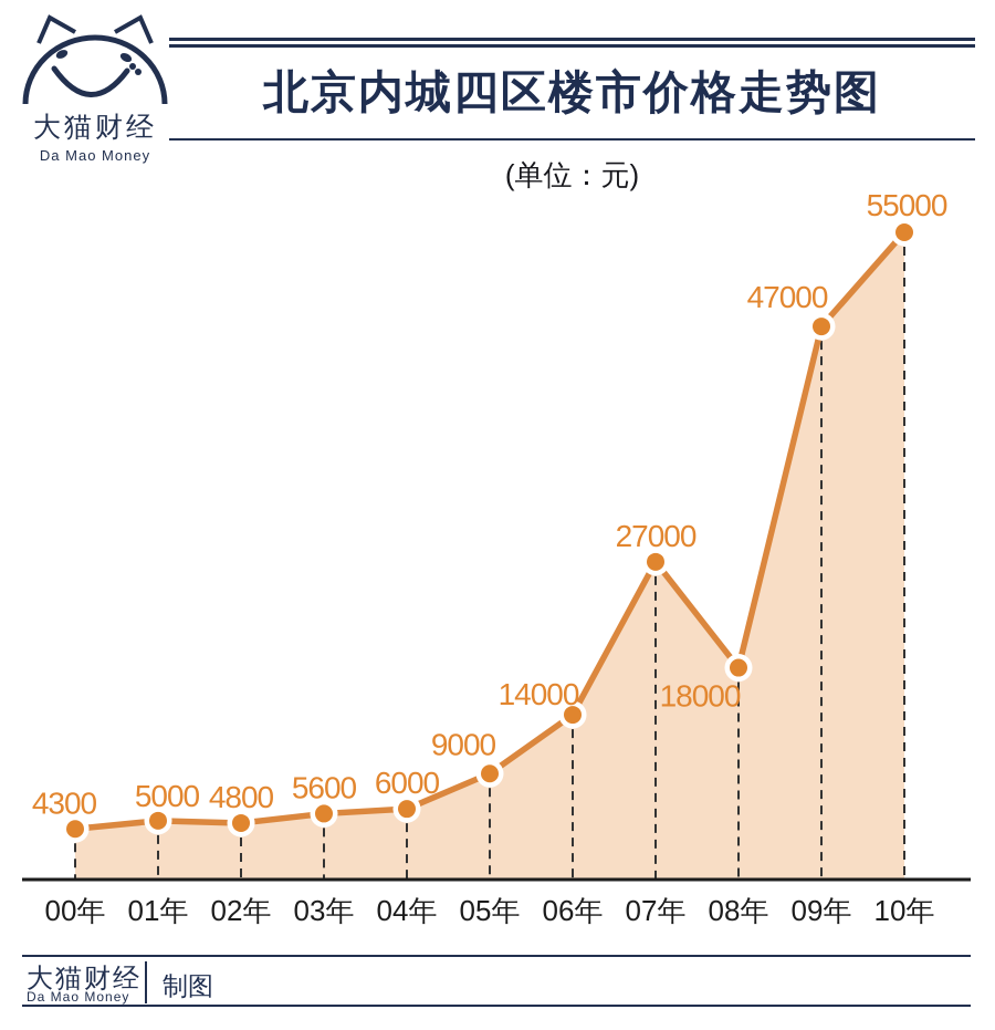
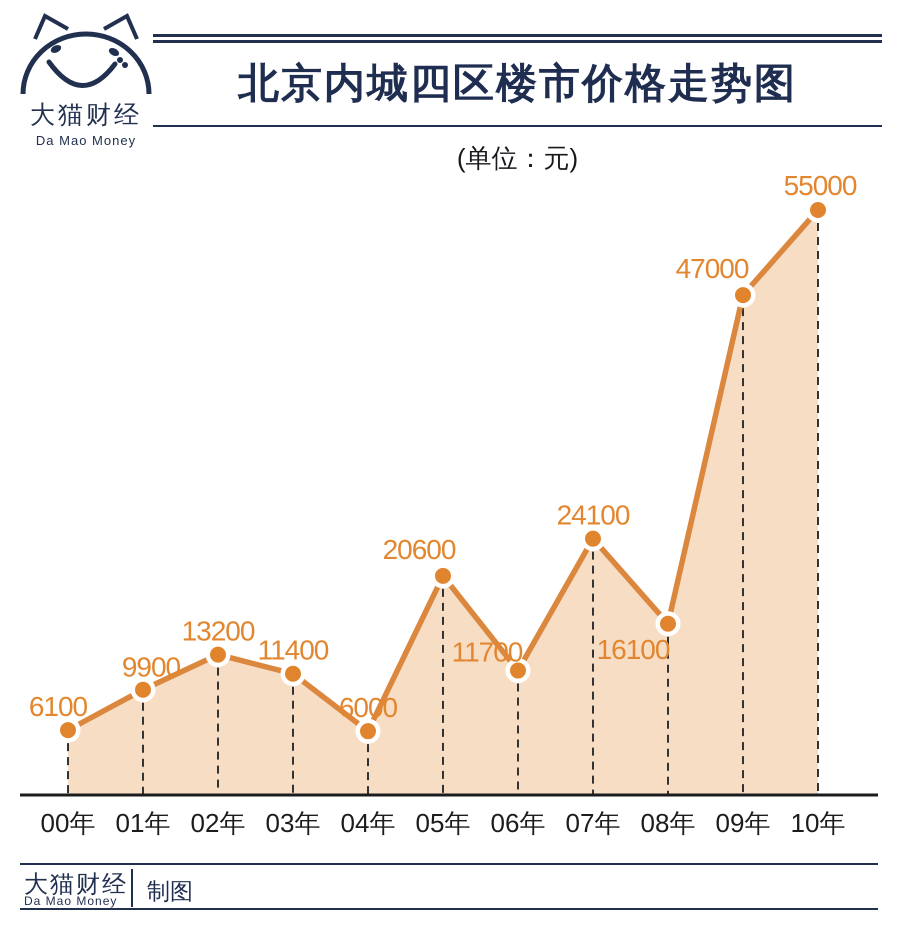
00年: 4300 -> 6100
01年: 5000 -> 9900
02年: 4800 -> 13200
03年: 5600 -> 11400
05年: 9000 -> 20600
06年: 14000 -> 11700
07年: 27000 -> 24100
08年: 18000 -> 16100
